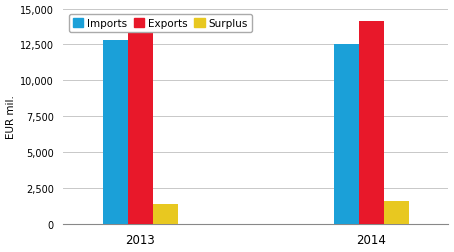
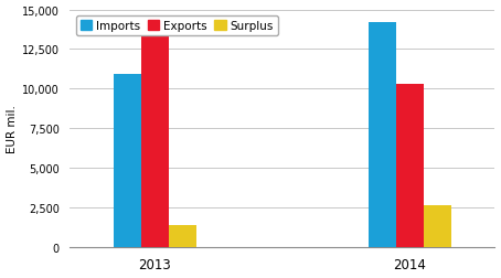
Imports/2013: 12,800 -> 10,900
Imports/2014: 12,500 -> 14,200
Exports/2014: 14,100 -> 10,300
Surplus/2014: 1,600 -> 2,600
